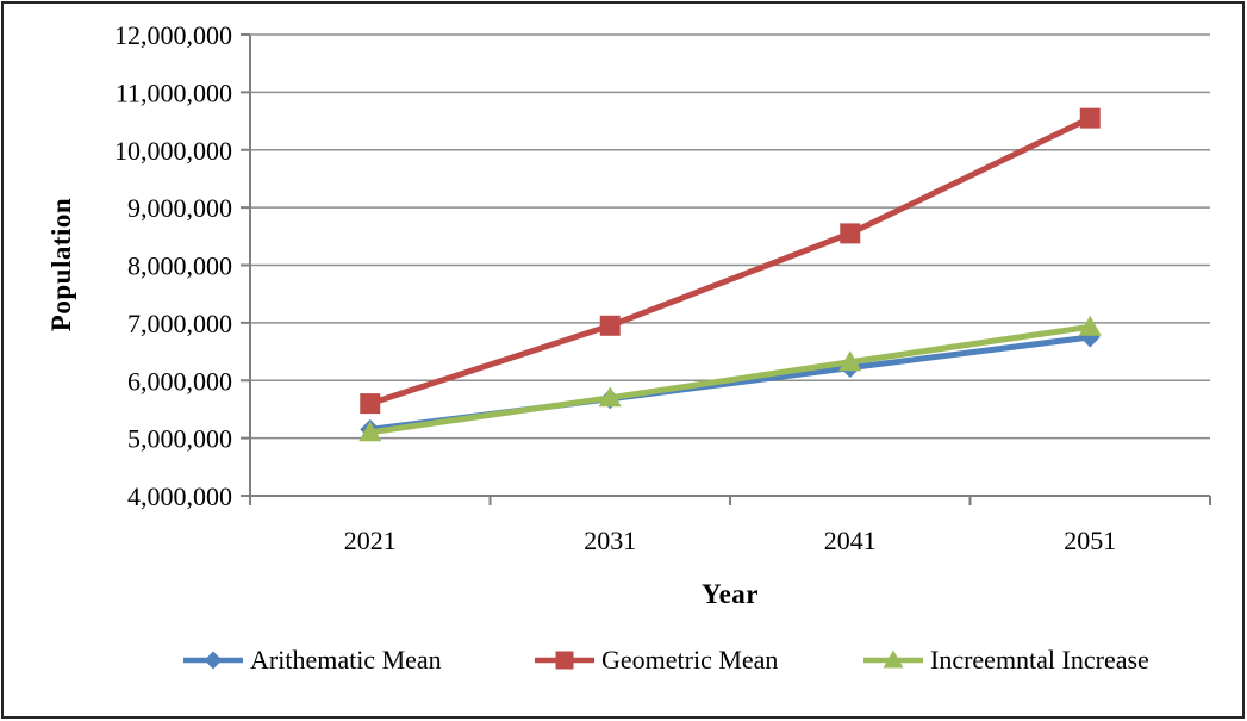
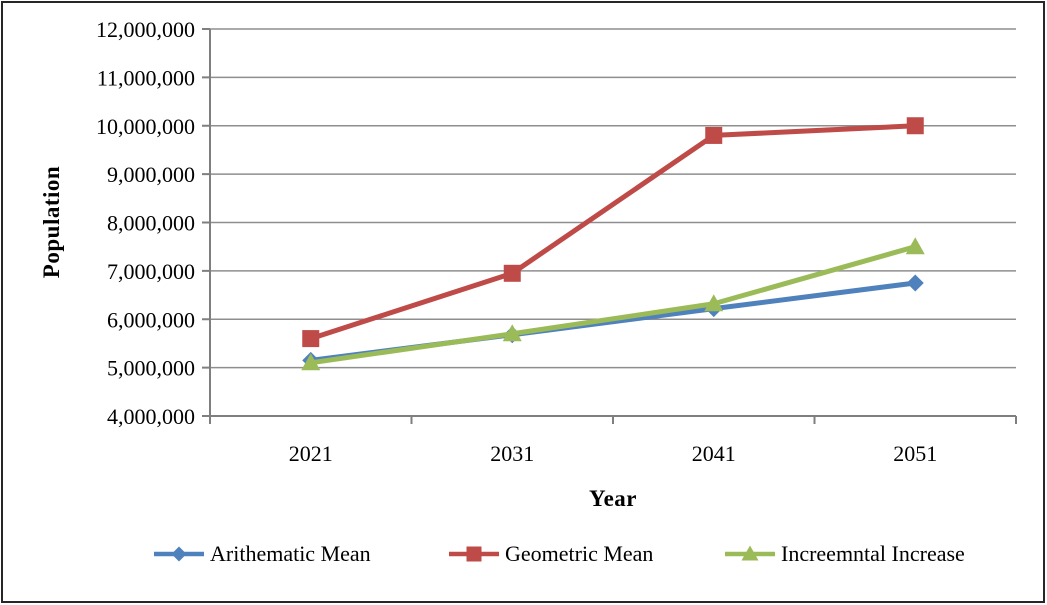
Geometric Mean/2041: 8600000 -> 9800000
Geometric Mean/2051: 10600000 -> 10000000
Increemntal Increase/2051: 6900000 -> 7500000
